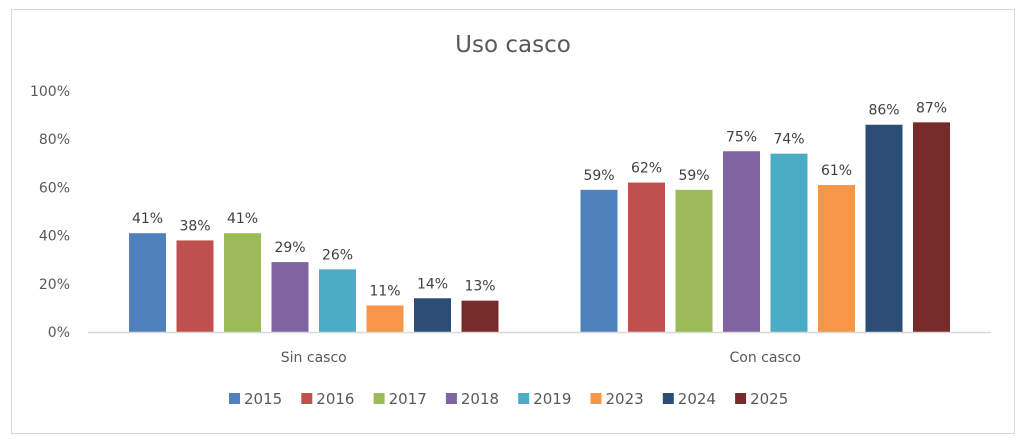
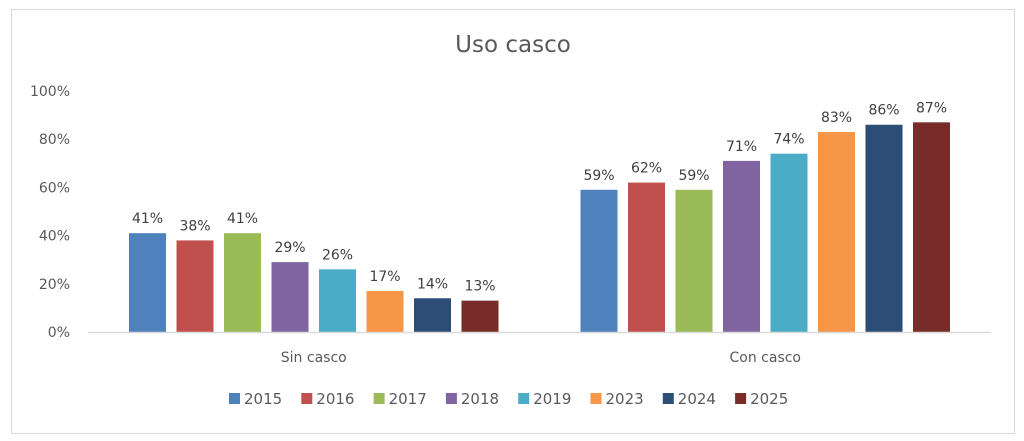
2023/Sin casco: 11% -> 17%
2018/Con casco: 75% -> 71%
2023/Con casco: 61% -> 83%
